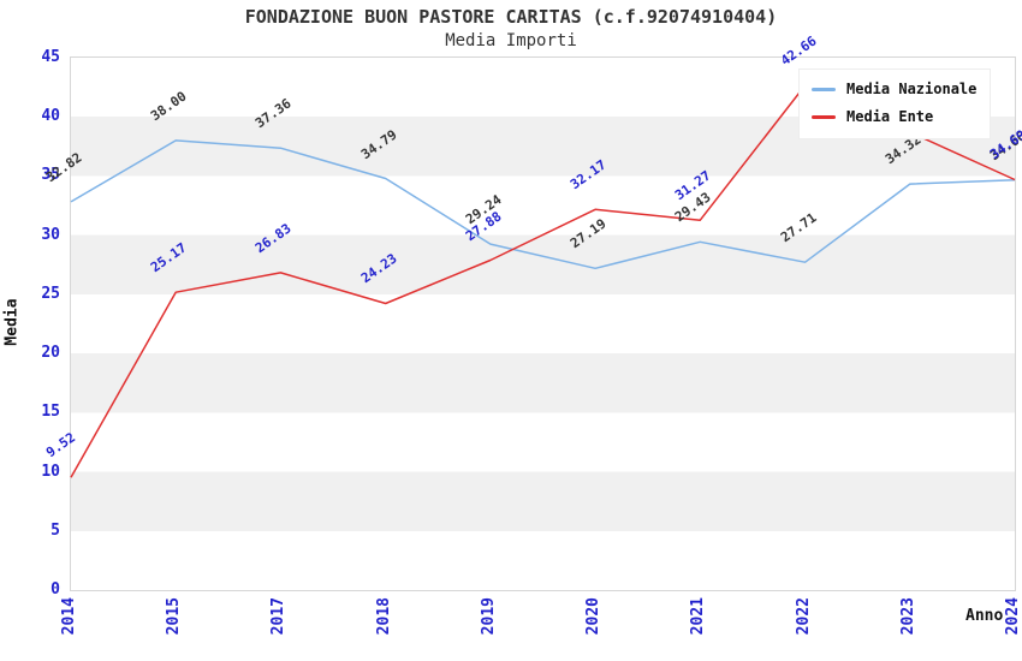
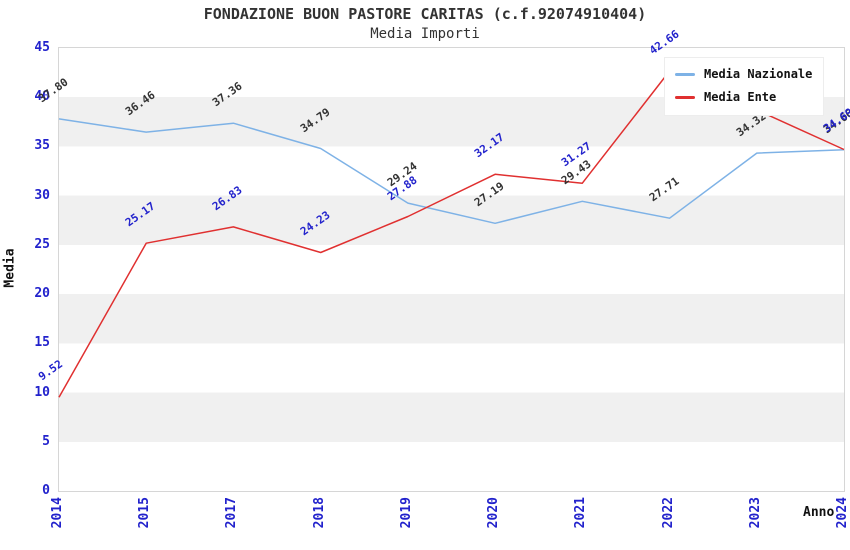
Media Nazionale/2014: 32.82 -> 37.80
Media Nazionale/2015: 38.00 -> 36.46
